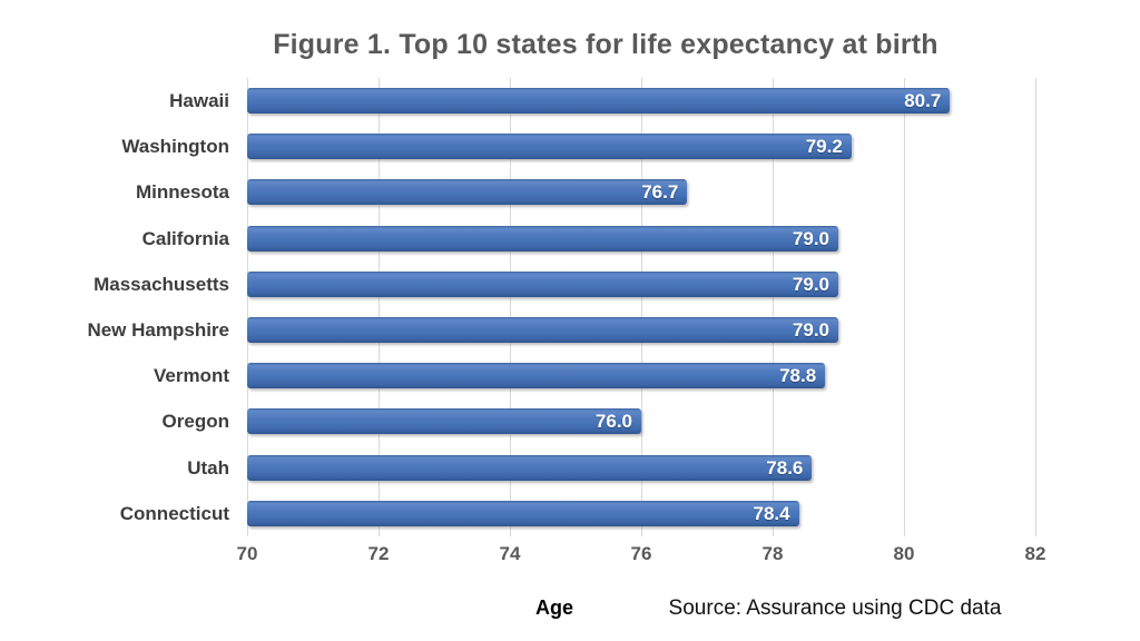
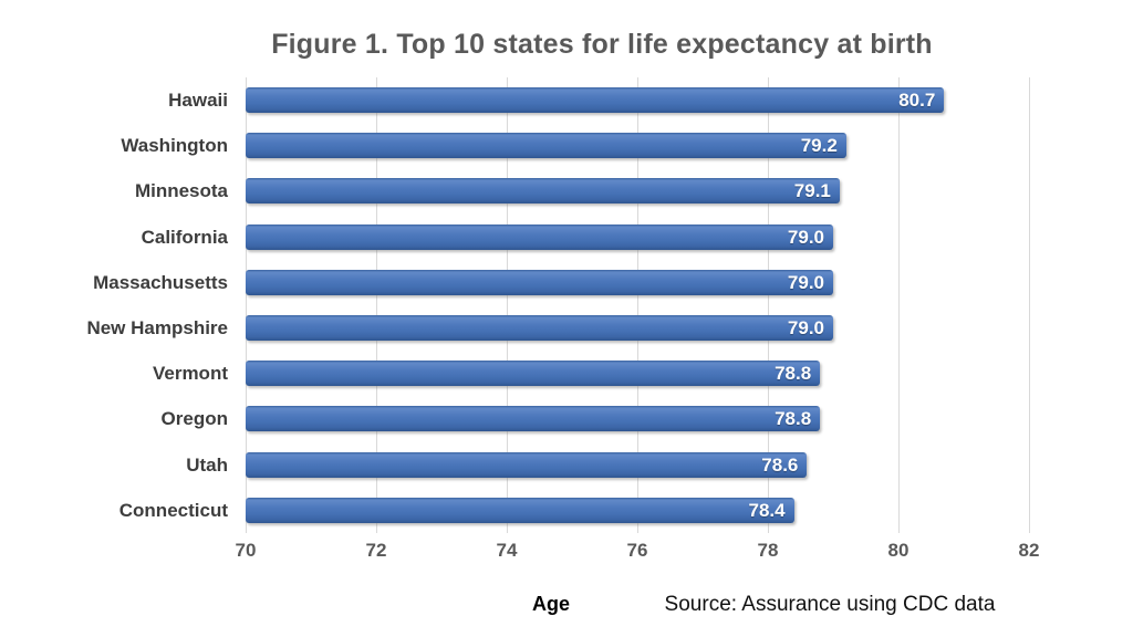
Minnesota: 76.7 -> 79.1
Oregon: 76.0 -> 78.8
